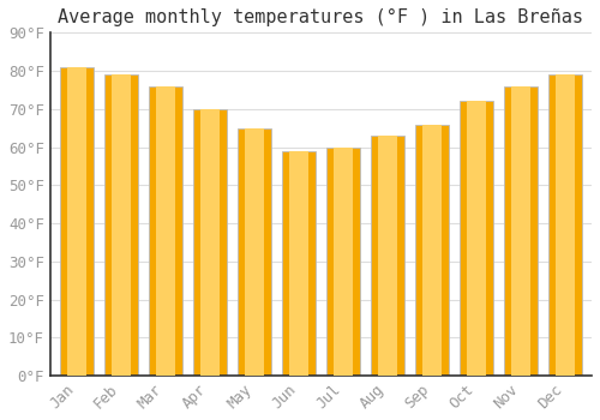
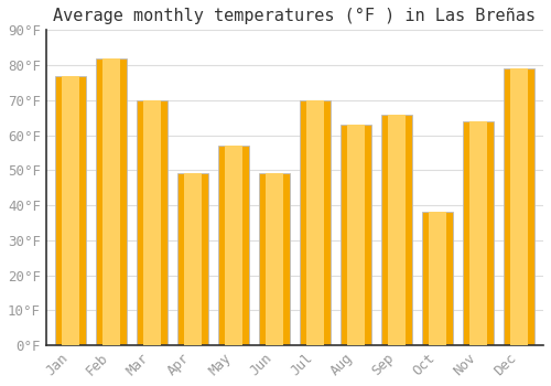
Jan: 81°F -> 77°F
Feb: 79°F -> 82°F
Mar: 76°F -> 70°F
Apr: 70°F -> 49°F
May: 65°F -> 57°F
Jun: 59°F -> 49°F
Jul: 60°F -> 70°F
Oct: 72°F -> 38°F
Nov: 76°F -> 64°F
